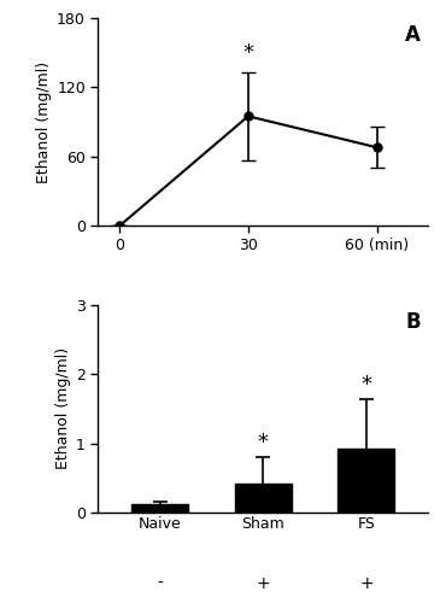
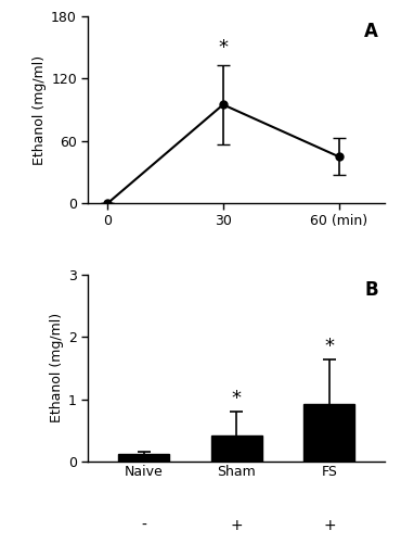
60 (min): 68 -> 45
